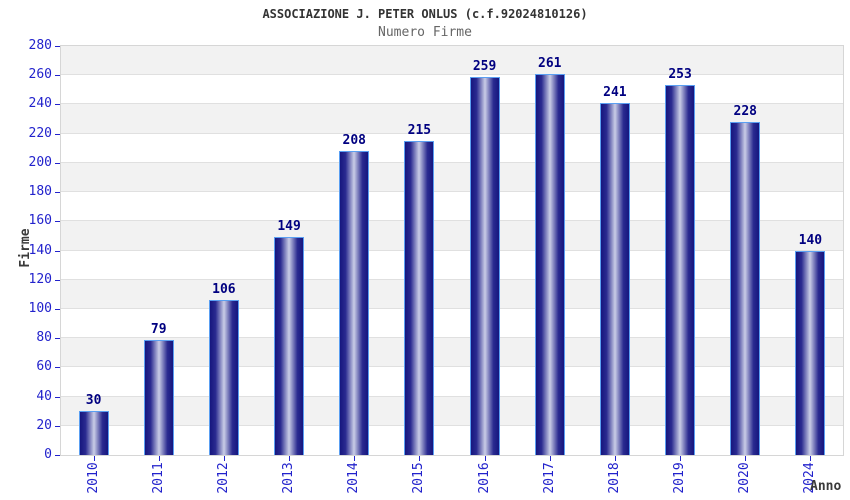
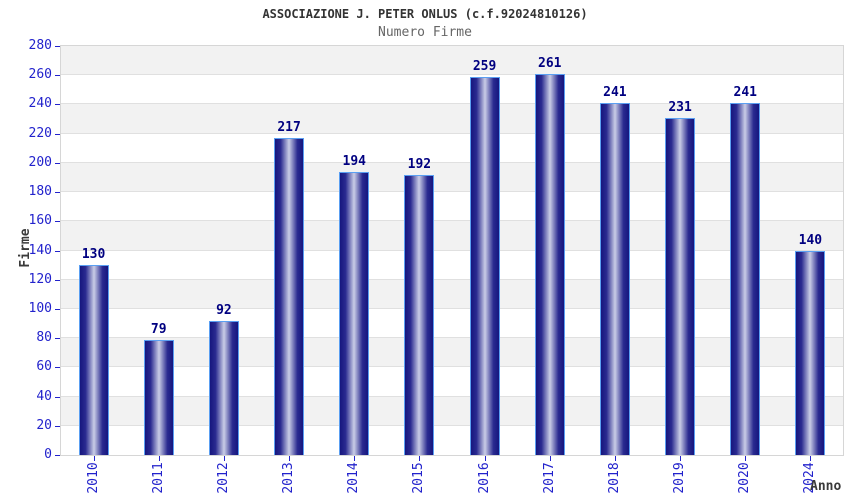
2010: 30 -> 130
2012: 106 -> 92
2013: 149 -> 217
2014: 208 -> 194
2015: 215 -> 192
2019: 253 -> 231
2020: 228 -> 241
